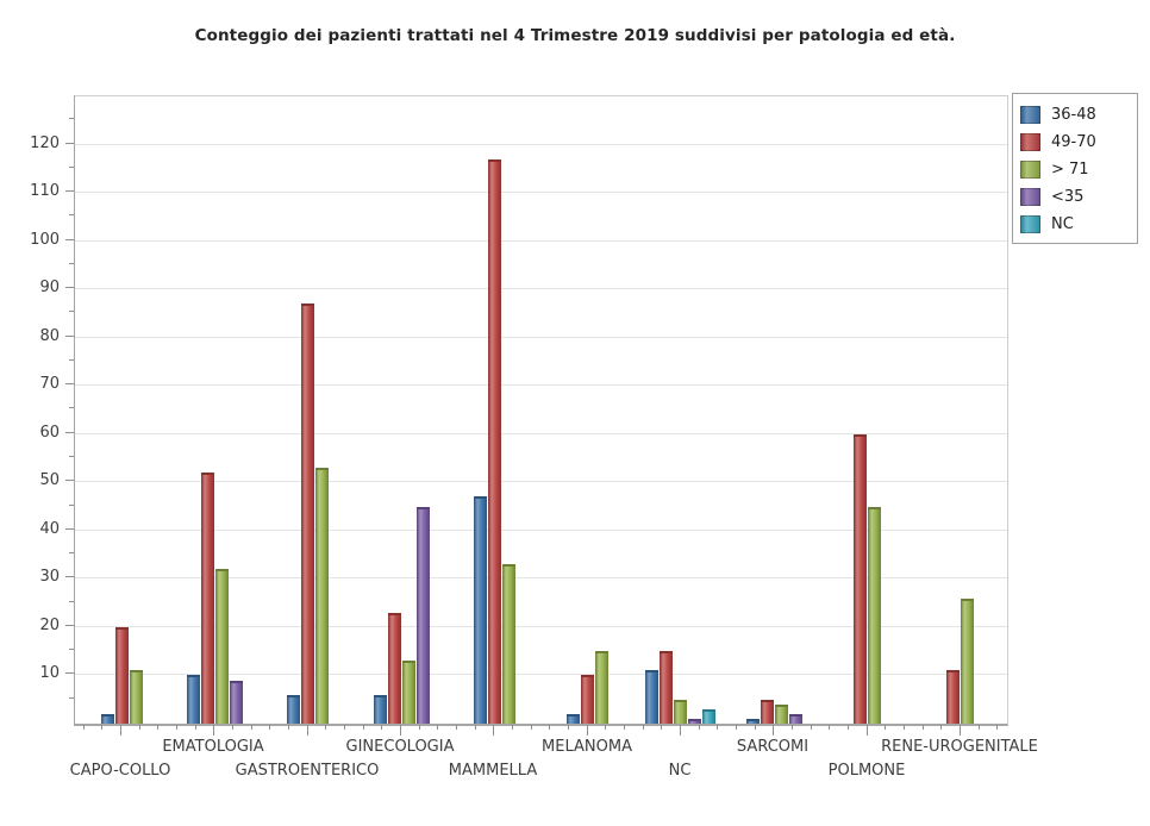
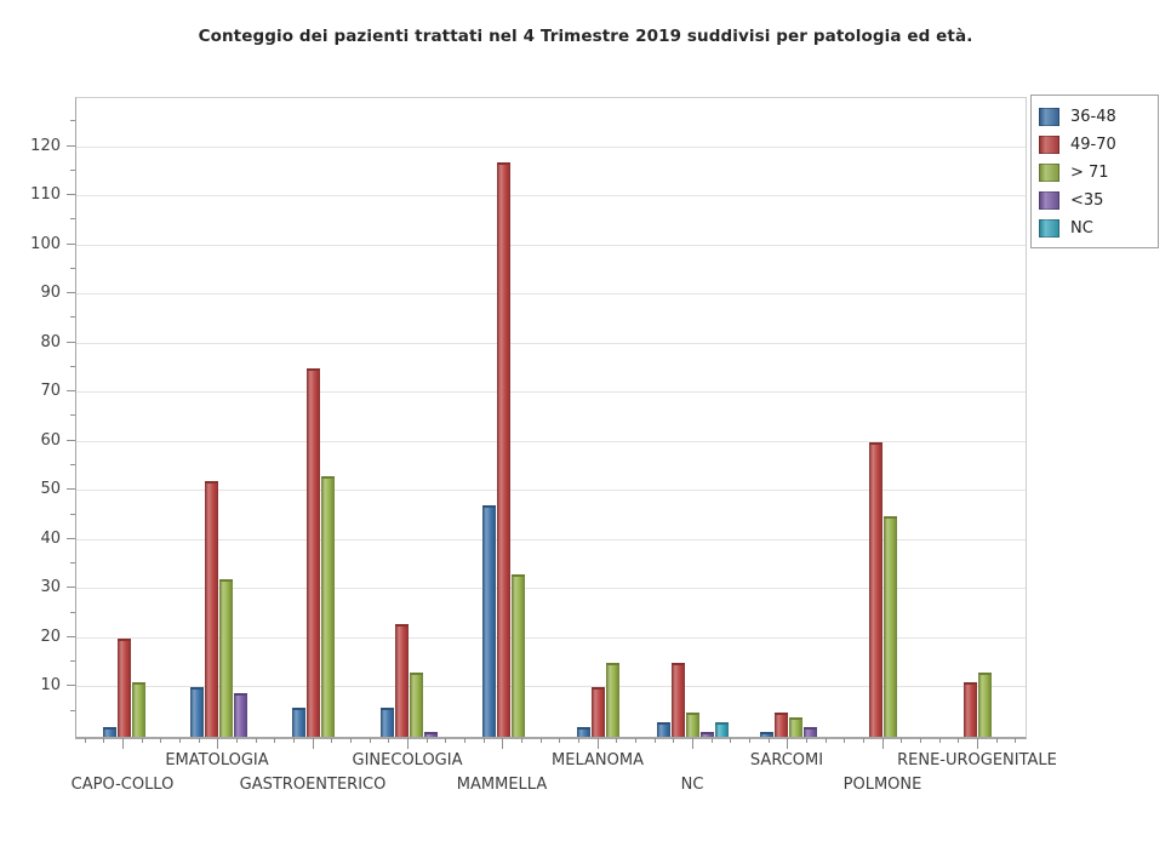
49-70/GASTROENTERICO: 87 -> 75
<35/GINECOLOGIA: 45 -> 1
36-48/NC: 11 -> 3
> 71/RENE-UROGENITALE: 26 -> 13
